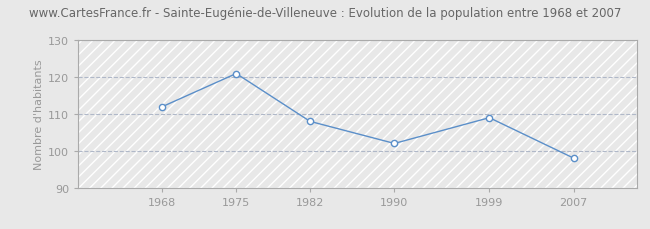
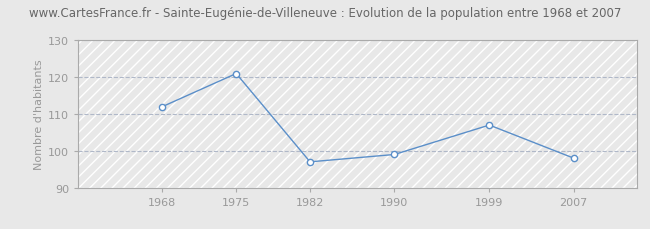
1982: 108 -> 97
1990: 102 -> 99
1999: 109 -> 107
